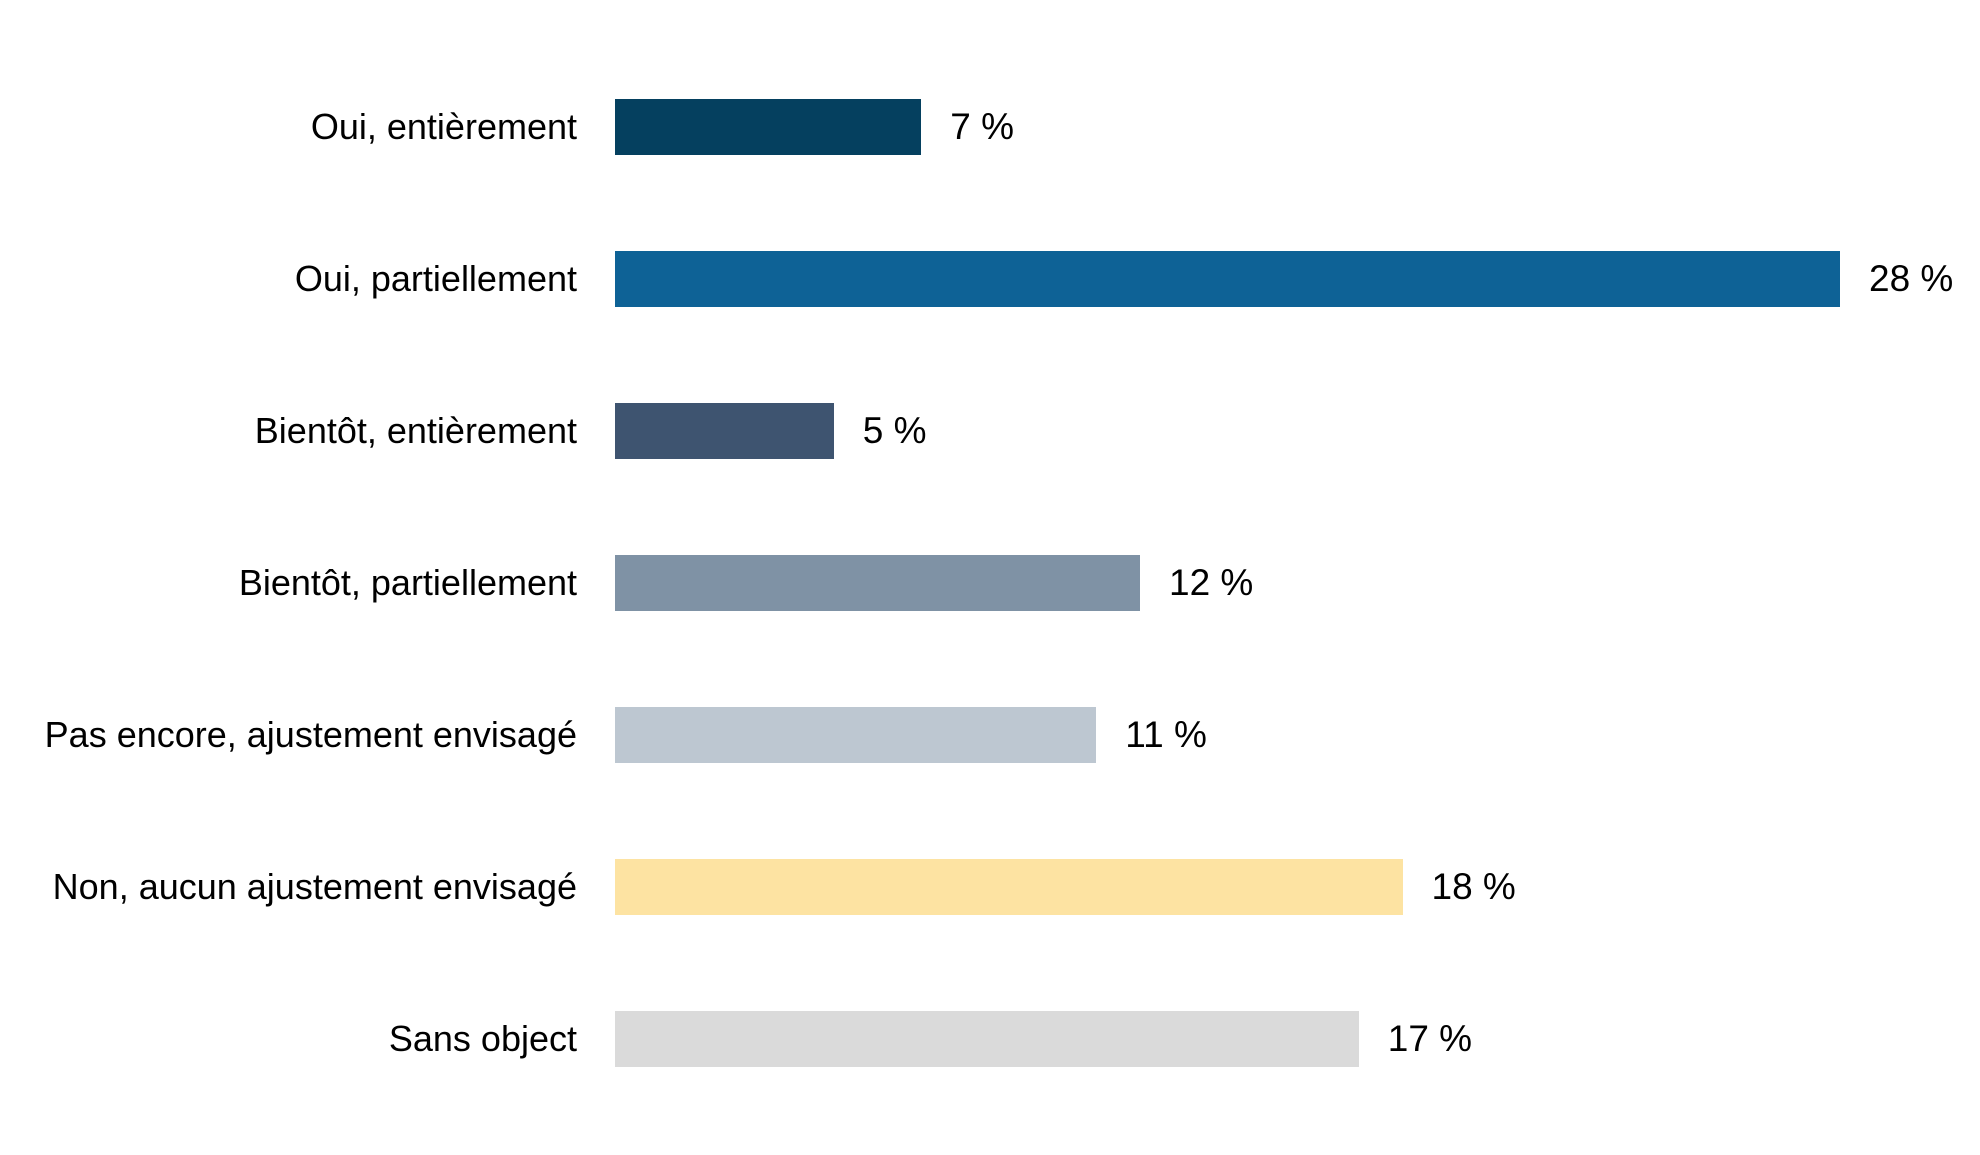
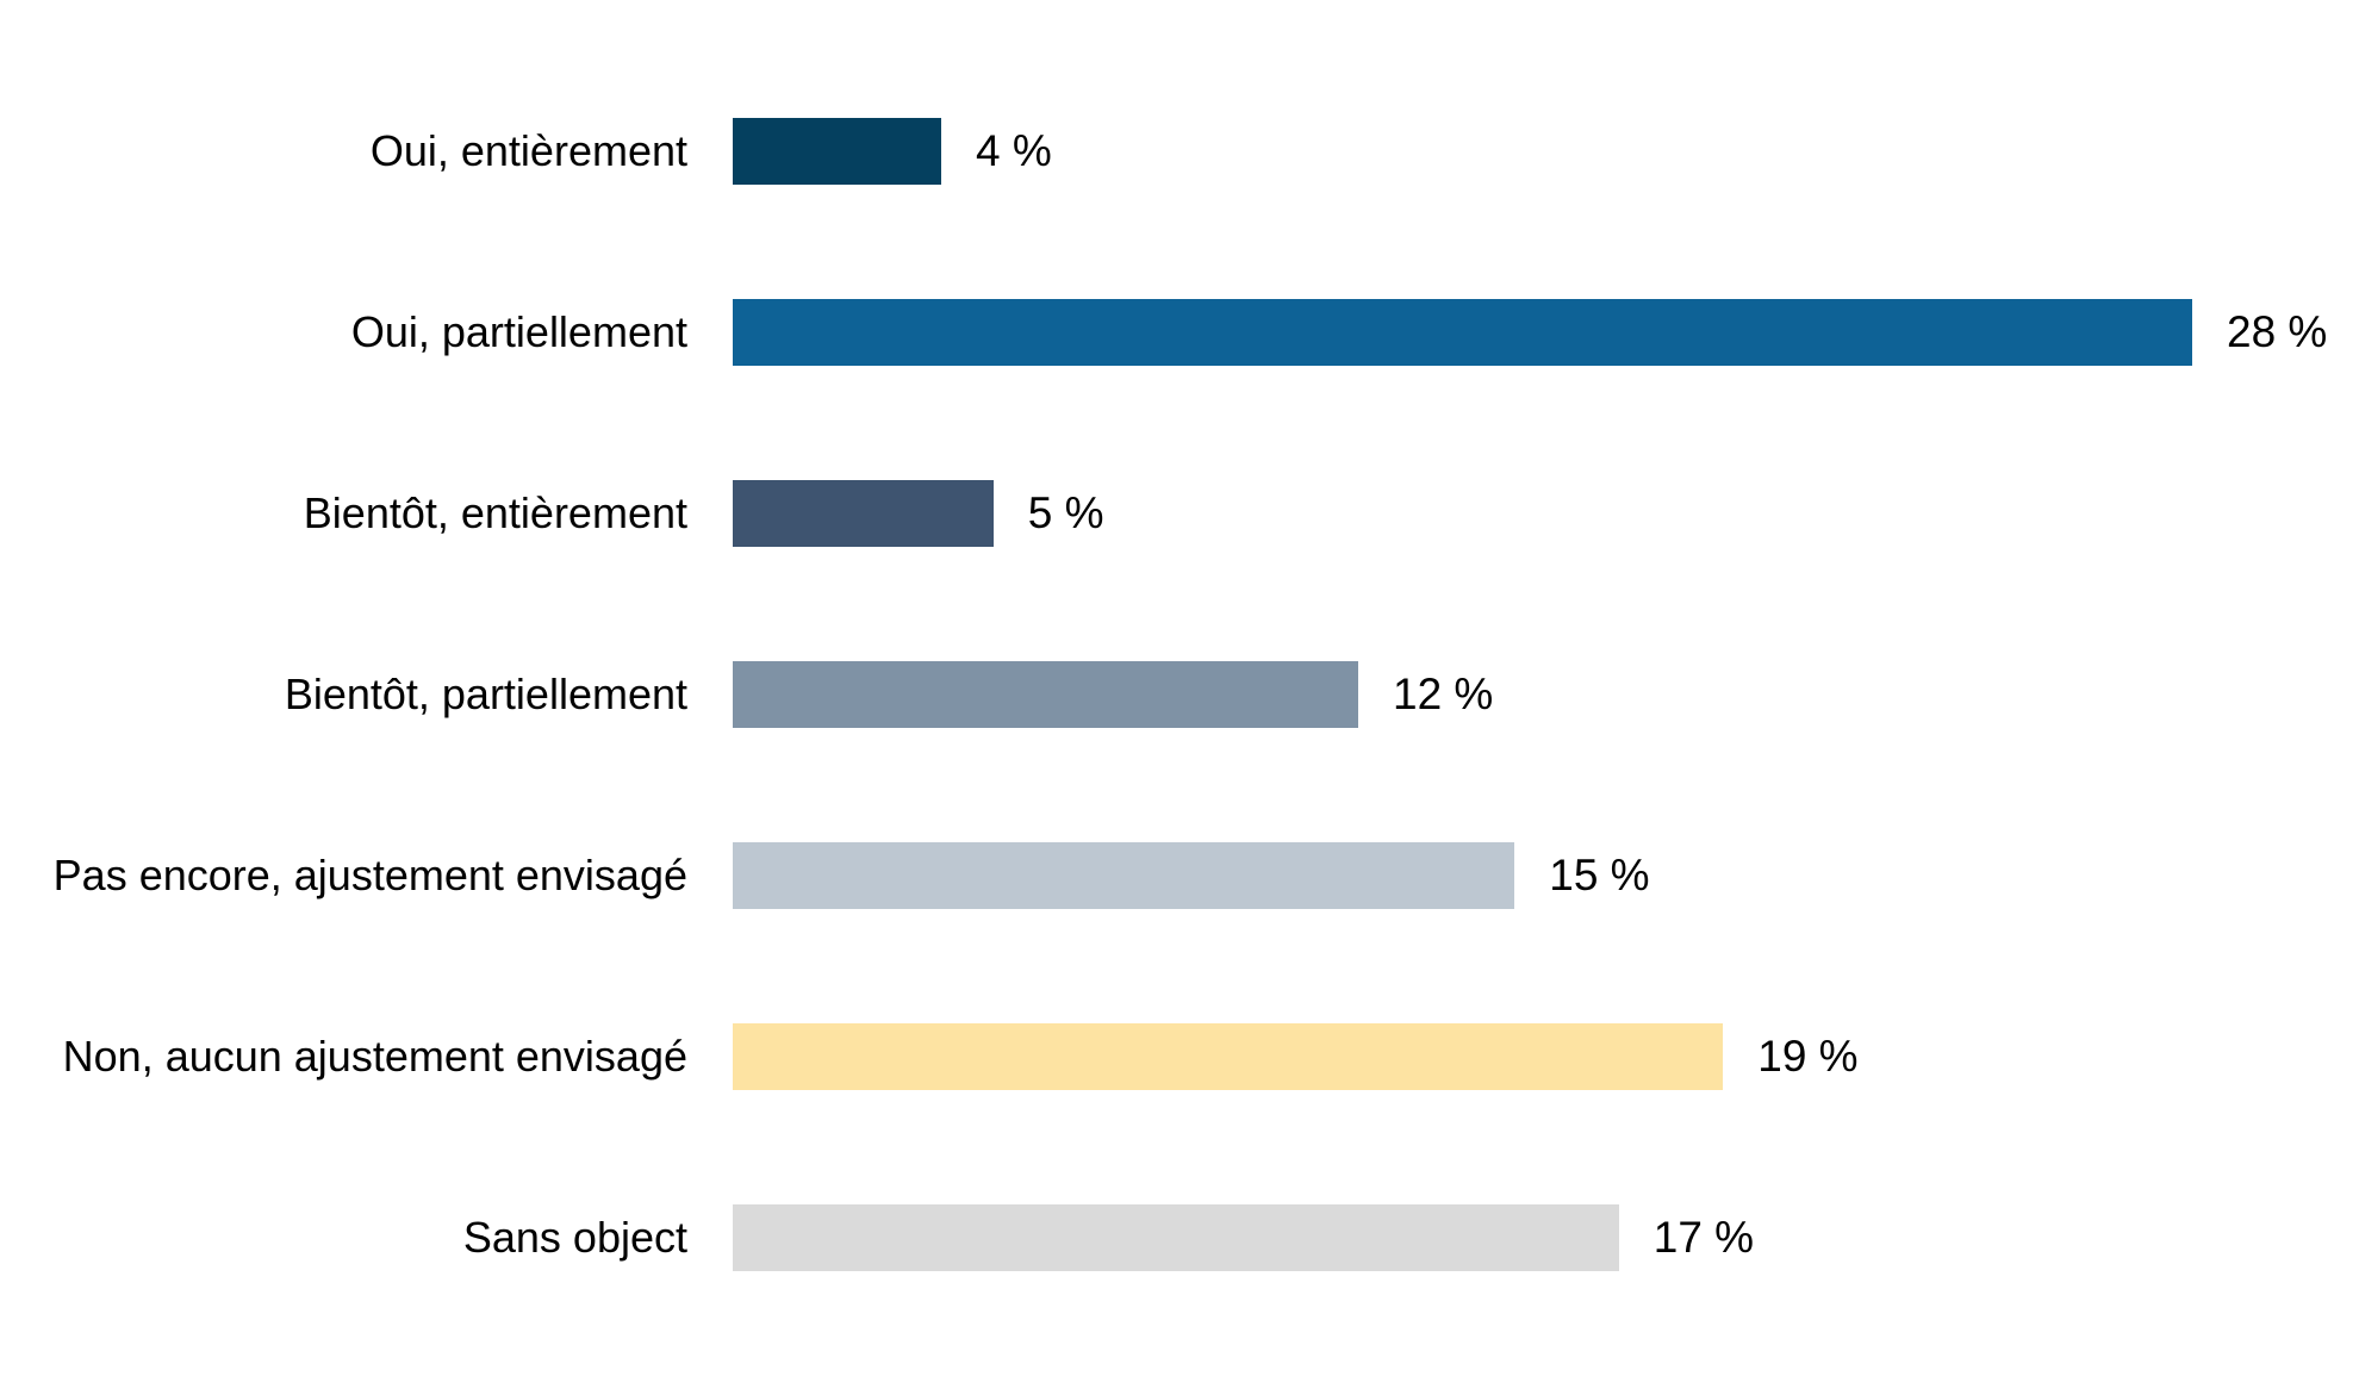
Oui, entièrement: 7 -> 4
Pas encore, ajustement envisagé: 11 -> 15
Non, aucun ajustement envisagé: 18 -> 19
